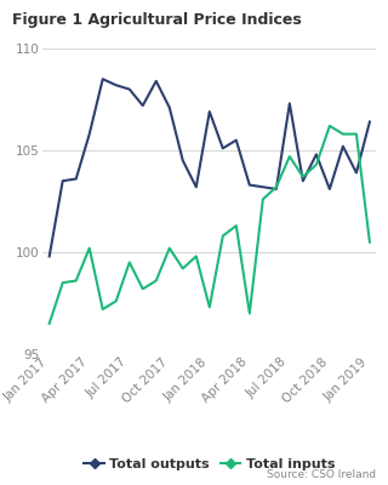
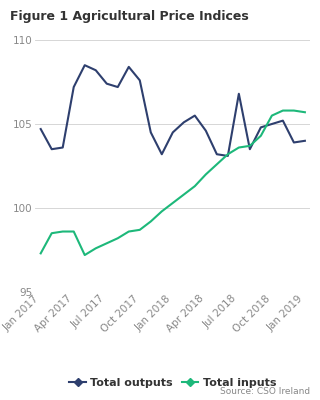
Total outputs/Jan 2017: 99.8 -> 104.7
Total inputs/Jan 2017: 96.5 -> 97.3
Total outputs/Apr 2017: 105.8 -> 107.2
Total inputs/Apr 2017: 100.2 -> 98.6
Total outputs/Jul 2017: 108.0 -> 107.4
Total inputs/Jul 2017: 99.5 -> 97.9
Total outputs/Oct 2017: 107.1 -> 107.6
Total inputs/Oct 2017: 100.2 -> 98.7
Total outputs/Jan 2018: 106.9 -> 104.5
Total inputs/Jan 2018: 97.3 -> 100.3
Total outputs/Apr 2018: 103.3 -> 104.6
Total inputs/Apr 2018: 97.0 -> 102.0
Total outputs/Jul 2018: 107.3 -> 106.8
Total inputs/Jul 2018: 104.7 -> 103.6
Total outputs/Oct 2018: 103.1 -> 105.0
Total inputs/Oct 2018: 106.2 -> 105.5
Total outputs/Jan 2019: 106.4 -> 104.0
Total inputs/Jan 2019: 100.5 -> 105.7
